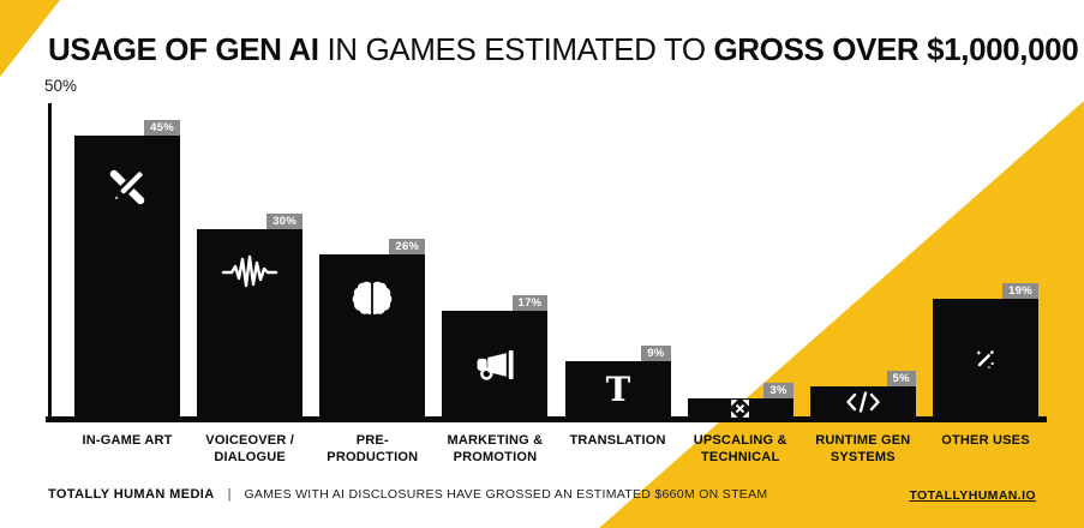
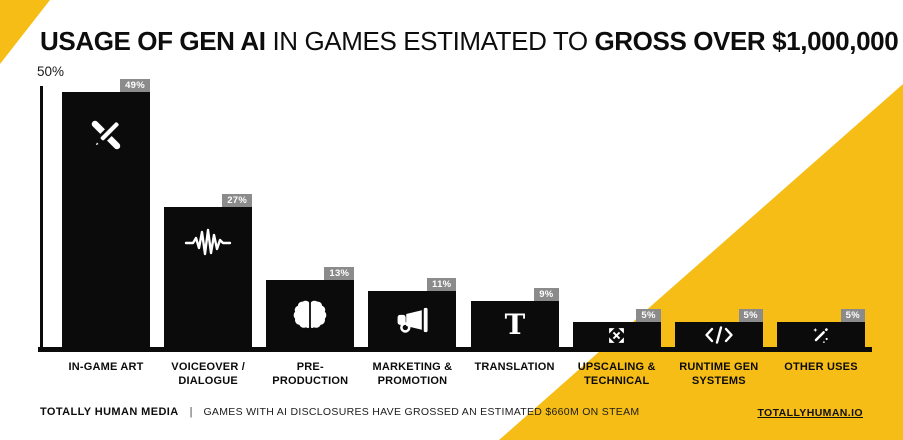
IN-GAME ART: 45% -> 49%
VOICEOVER / DIALOGUE: 30% -> 27%
PRE-PRODUCTION: 26% -> 13%
MARKETING & PROMOTION: 17% -> 11%
UPSCALING & TECHNICAL: 3% -> 5%
OTHER USES: 19% -> 5%
